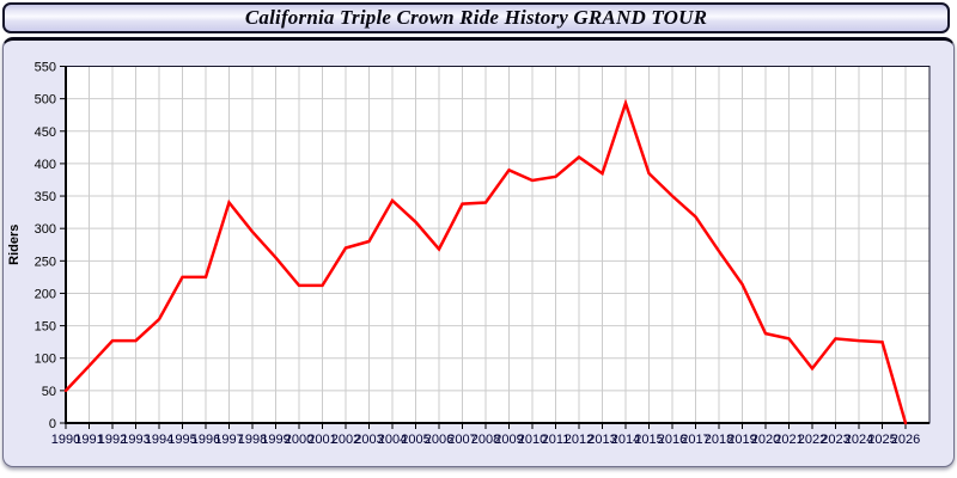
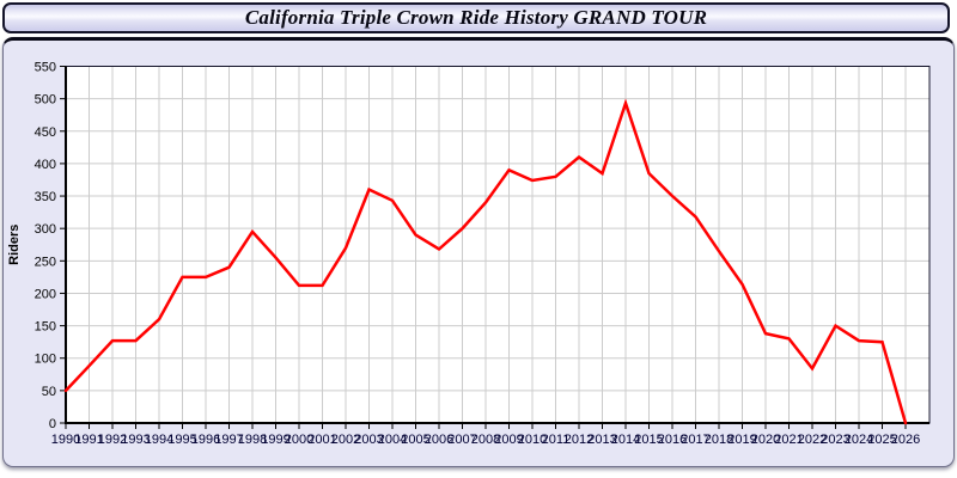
1997: 340 -> 240
2003: 280 -> 360
2005: 310 -> 290
2007: 340 -> 300
2023: 130 -> 150
